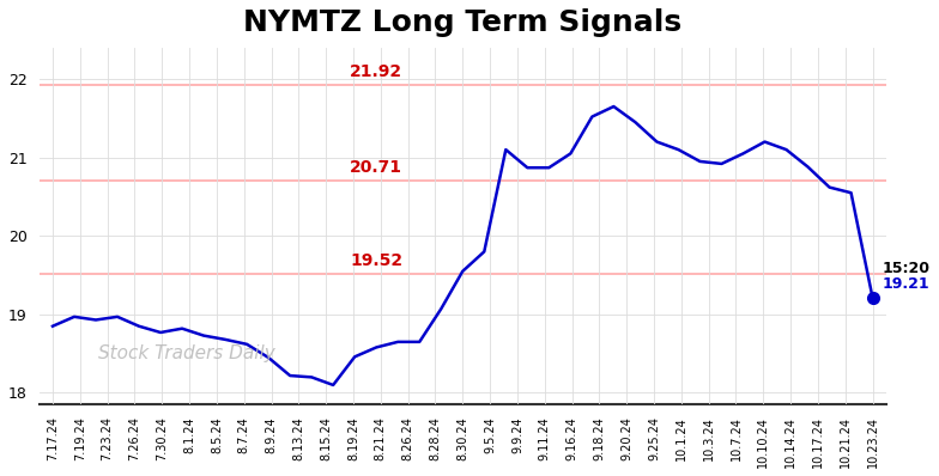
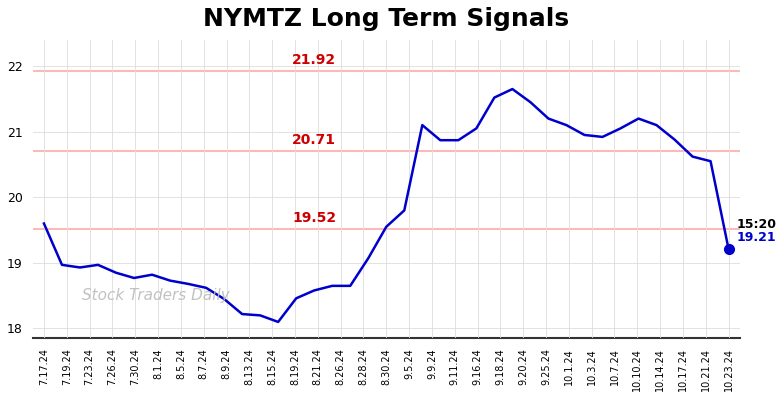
7.17.24: 18.85 -> 19.60
